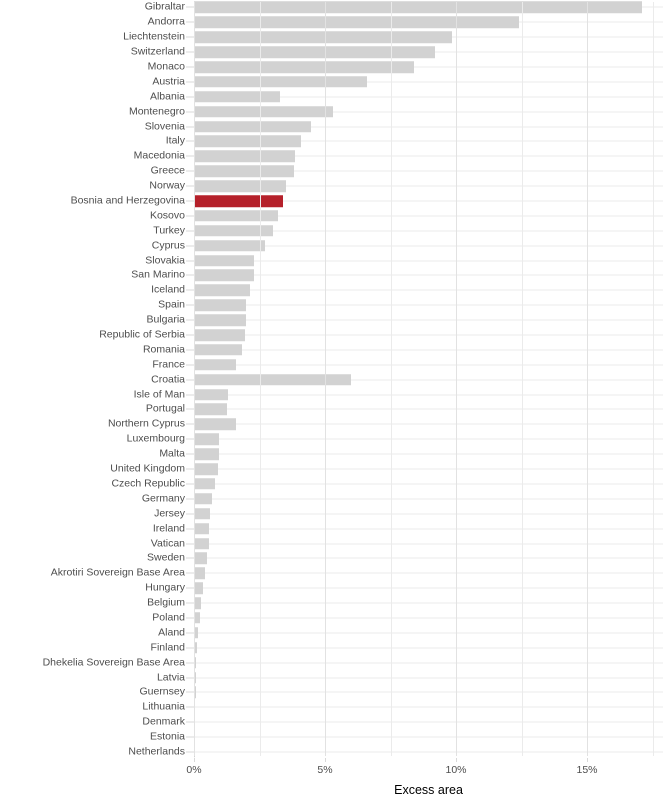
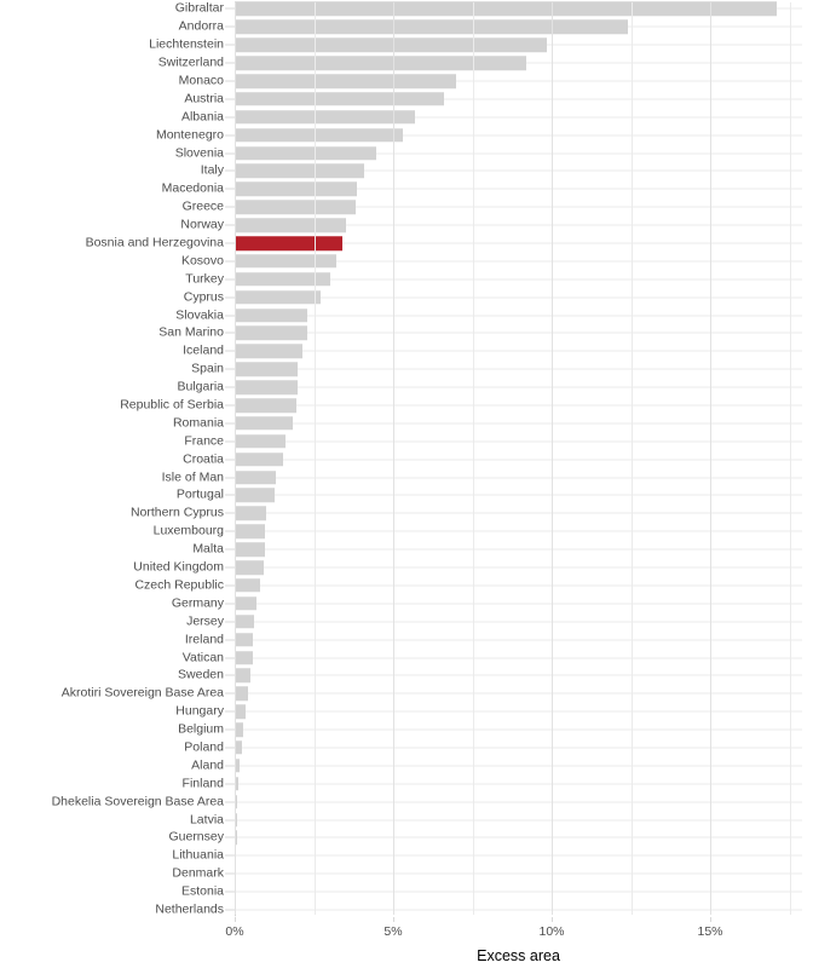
Monaco: 8.4% -> 7.0%
Albania: 3.3% -> 5.7%
Croatia: 6.0% -> 1.5%
Northern Cyprus: 1.6% -> 1.0%
